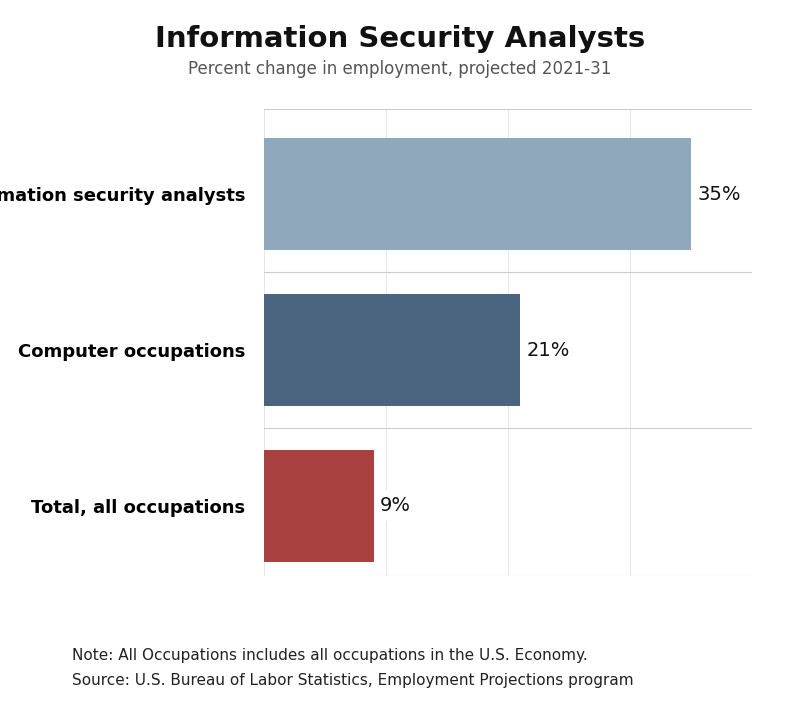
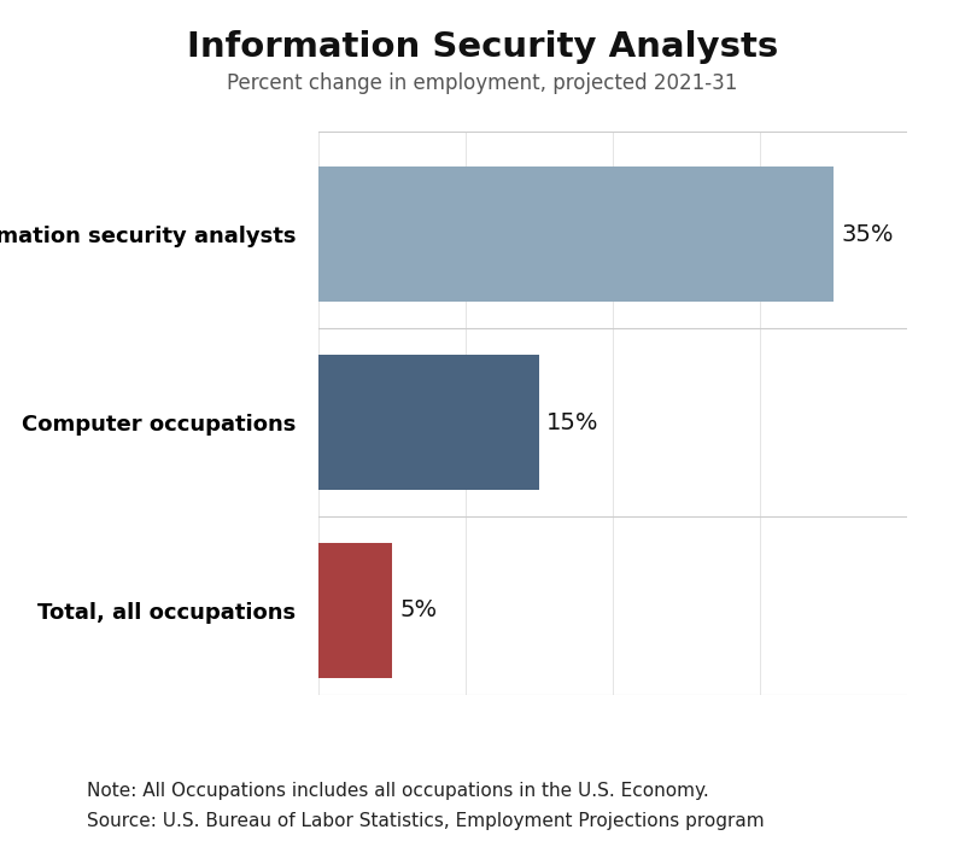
Computer occupations: 21% -> 15%
Total, all occupations: 9% -> 5%
